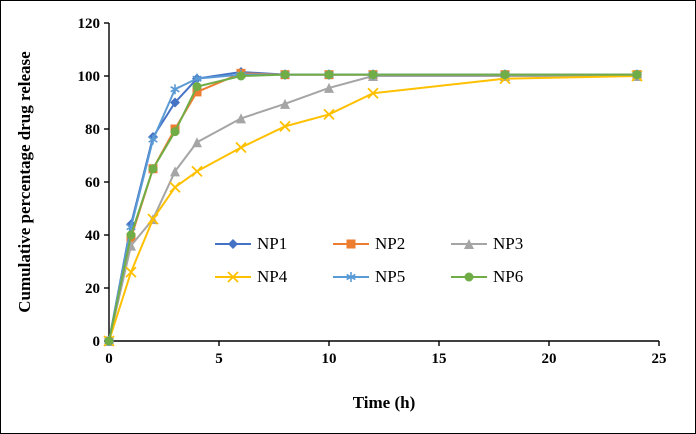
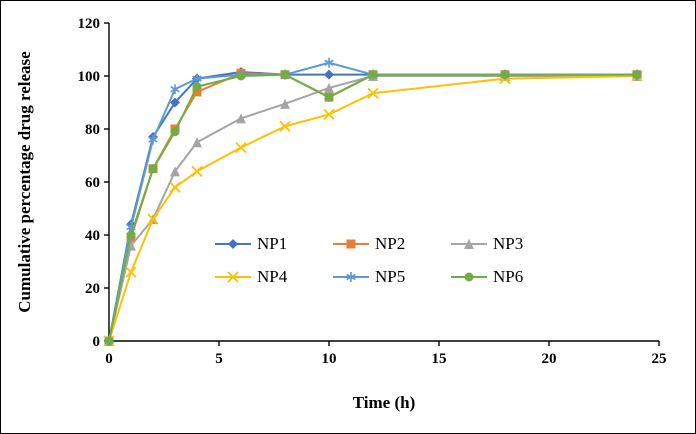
NP2/10: 100 -> 92
NP5/10: 100 -> 105
NP6/10: 100 -> 92
